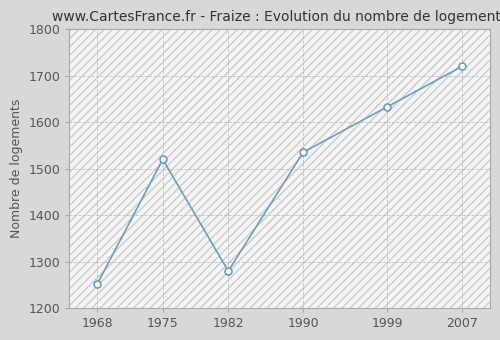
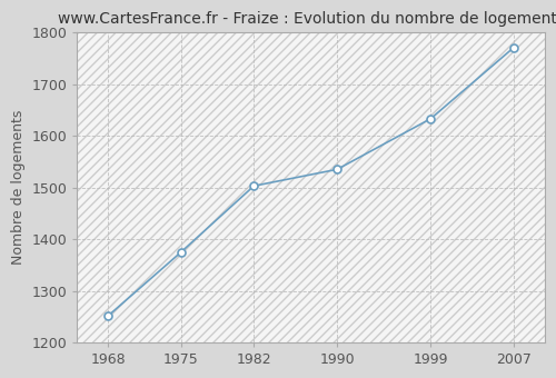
1975: 1520 -> 1375
1982: 1280 -> 1503
2007: 1720 -> 1771
